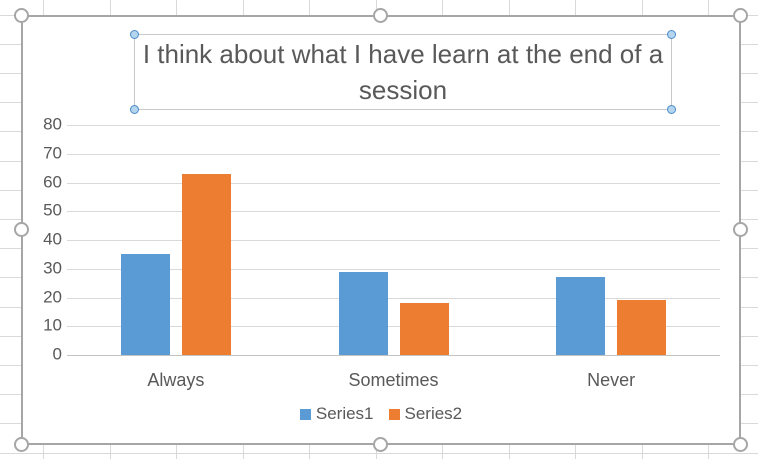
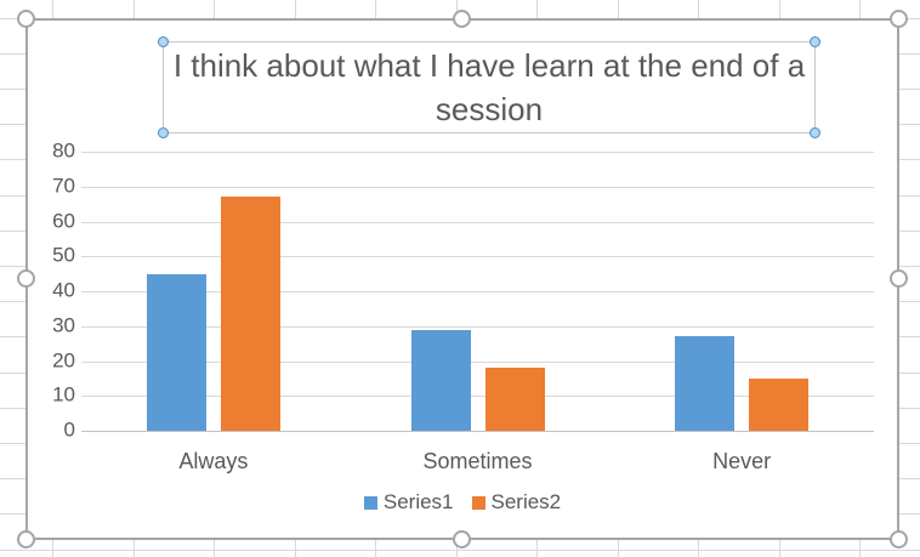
Series1/Always: 35 -> 45
Series2/Always: 63 -> 67
Series2/Never: 19 -> 15
